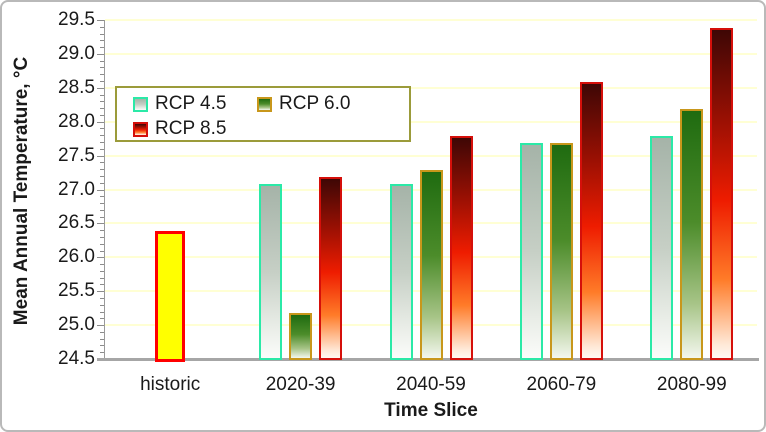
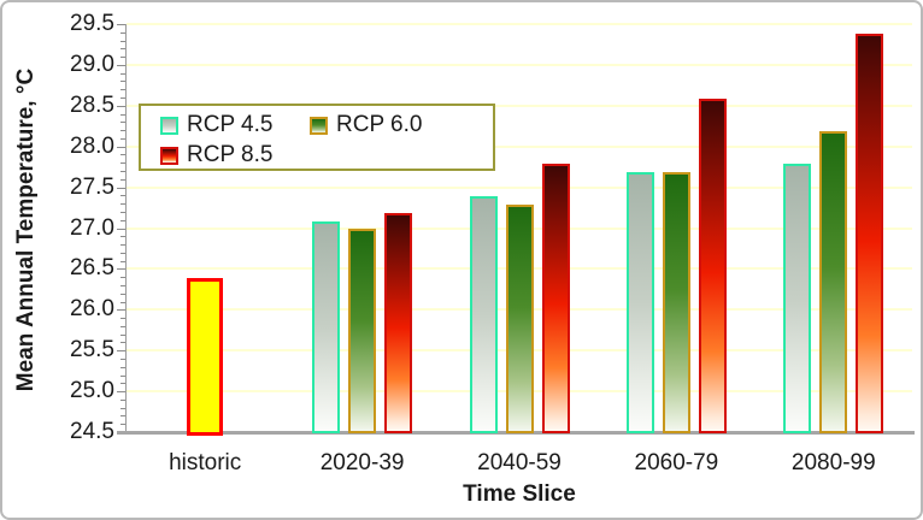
RCP 6.0/2020-39: 25.2 -> 27.0
RCP 4.5/2040-59: 27.1 -> 27.4
